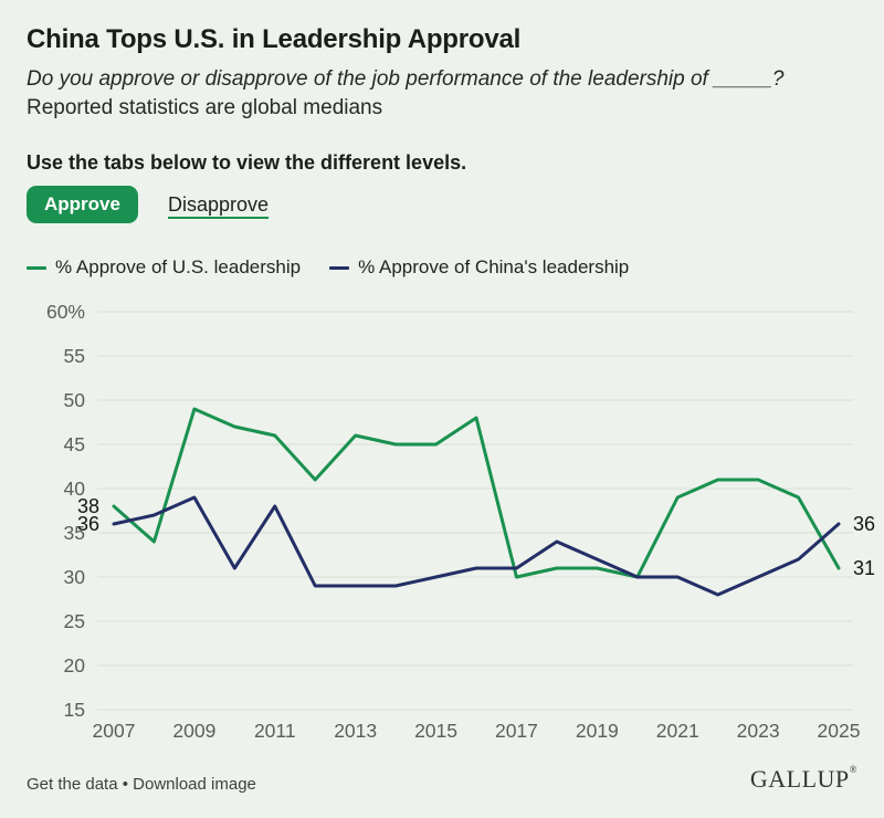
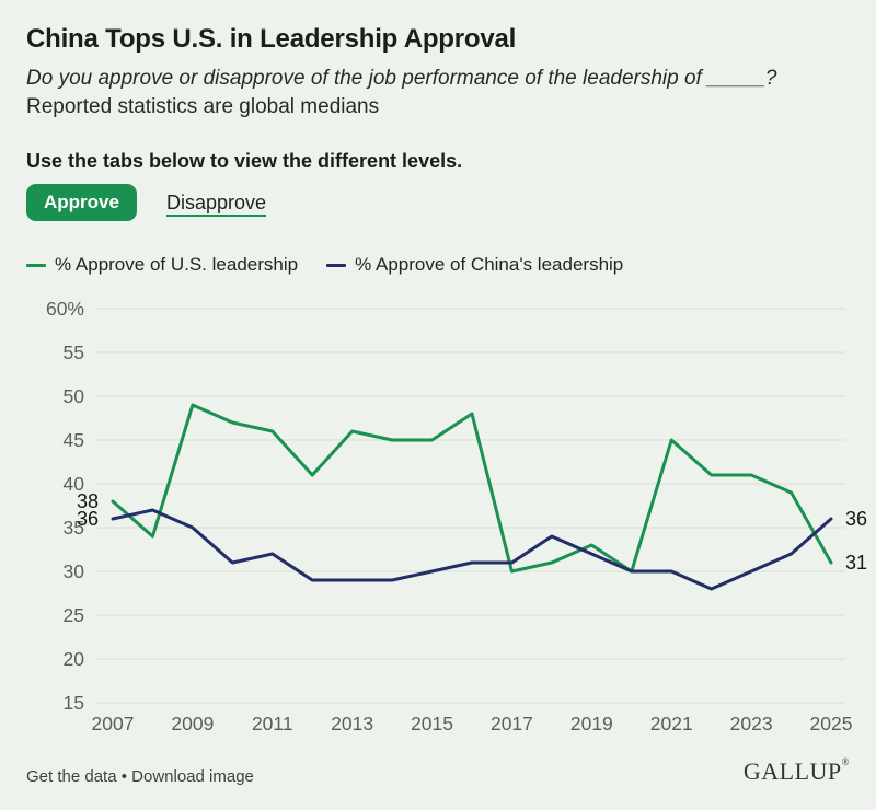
% Approve of China's leadership/2009: 39% -> 35%
% Approve of China's leadership/2011: 38% -> 32%
% Approve of U.S. leadership/2019: 31% -> 33%
% Approve of U.S. leadership/2021: 39% -> 45%
